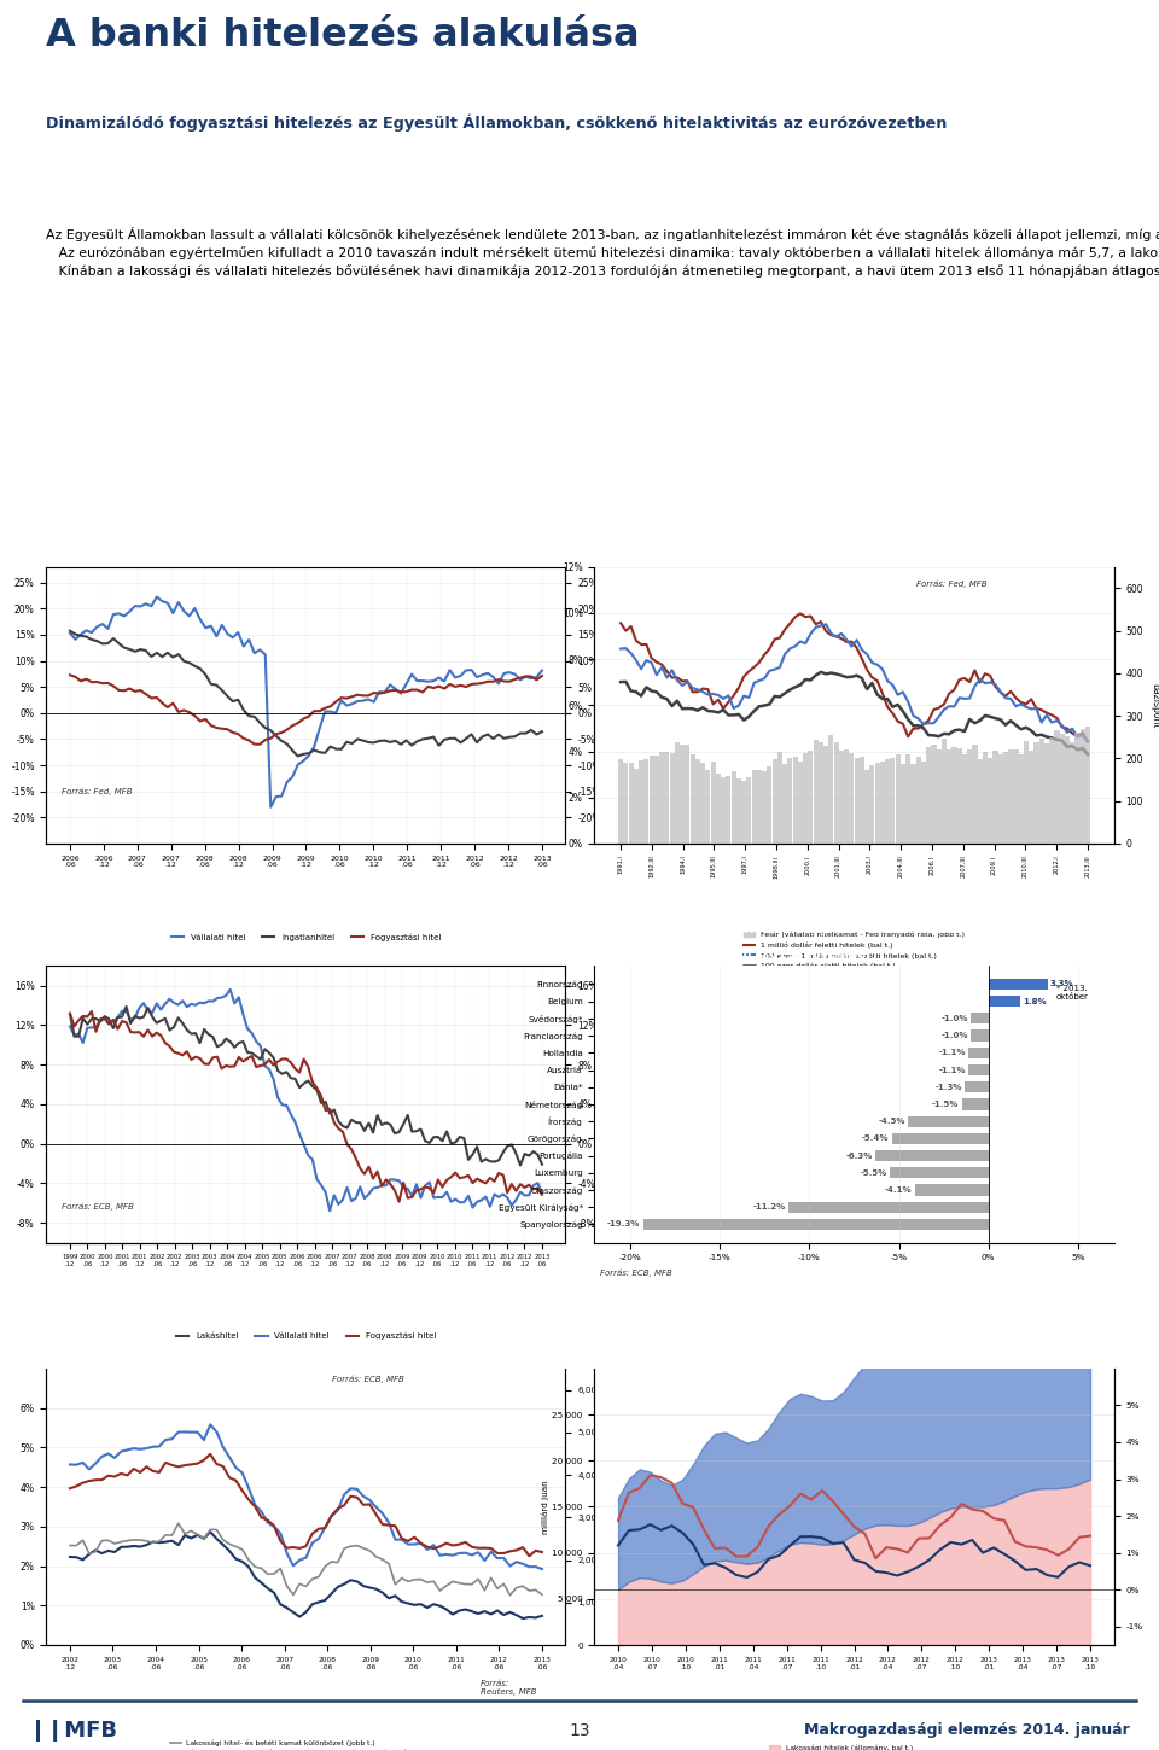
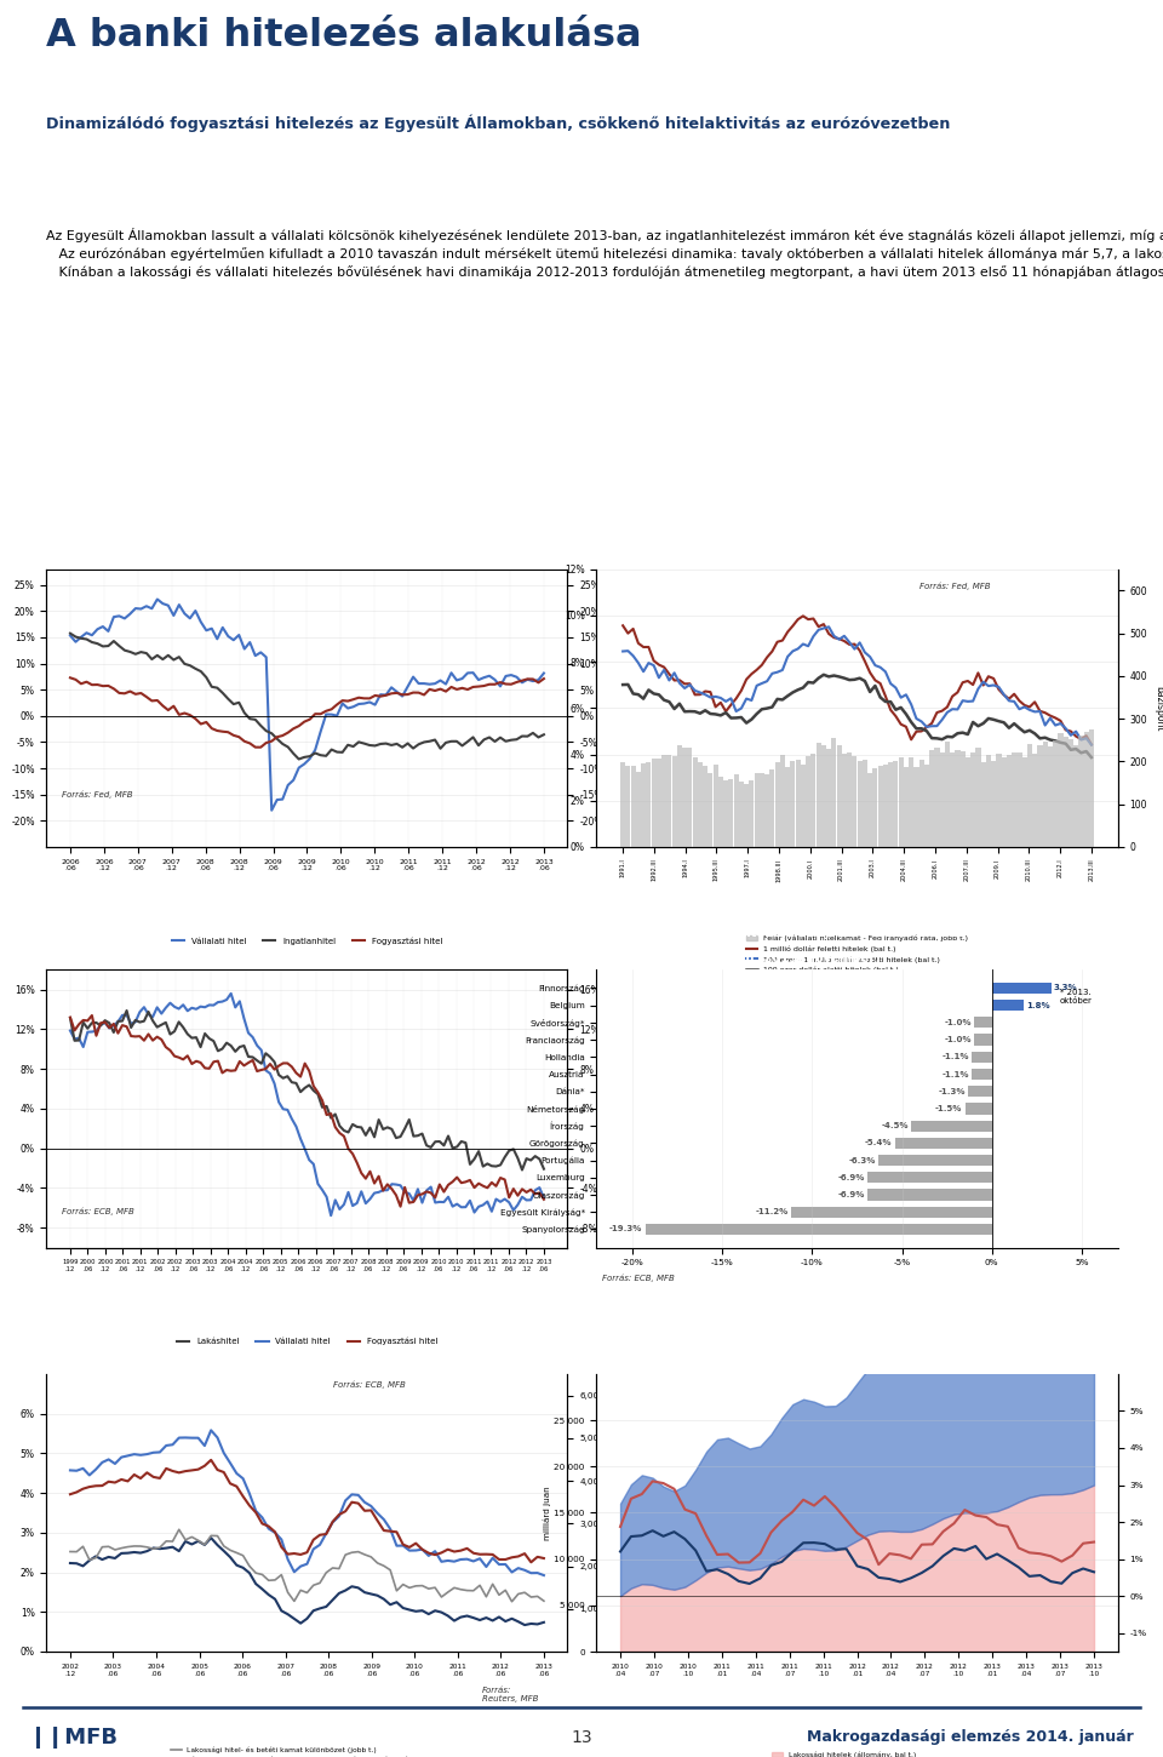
Luxemburg: -5.5% -> -6.9%
Olaszország: -4.1% -> -6.9%
